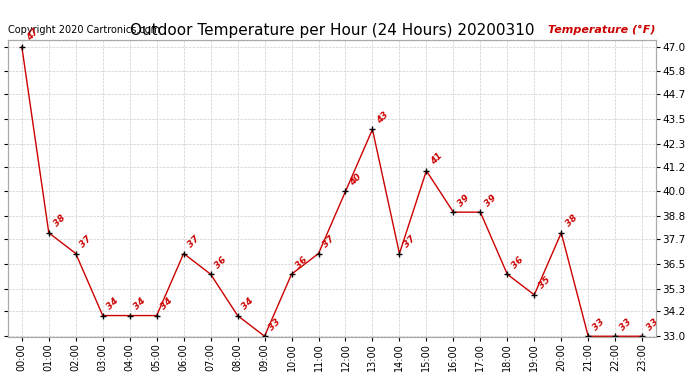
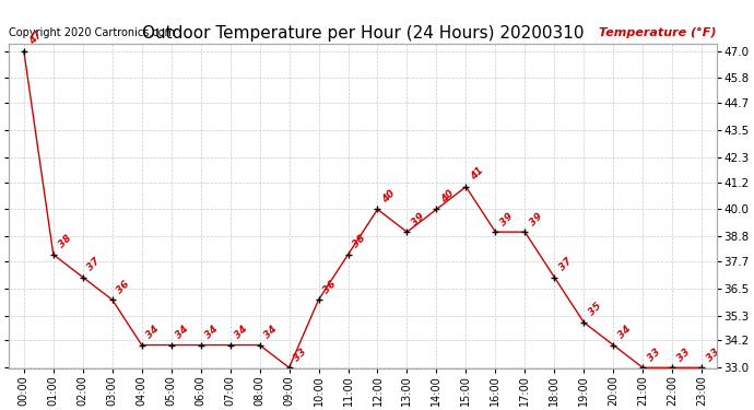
03:00: 34 -> 36
06:00: 37 -> 34
07:00: 36 -> 34
11:00: 37 -> 38
13:00: 43 -> 39
14:00: 37 -> 40
18:00: 36 -> 37
20:00: 38 -> 34
